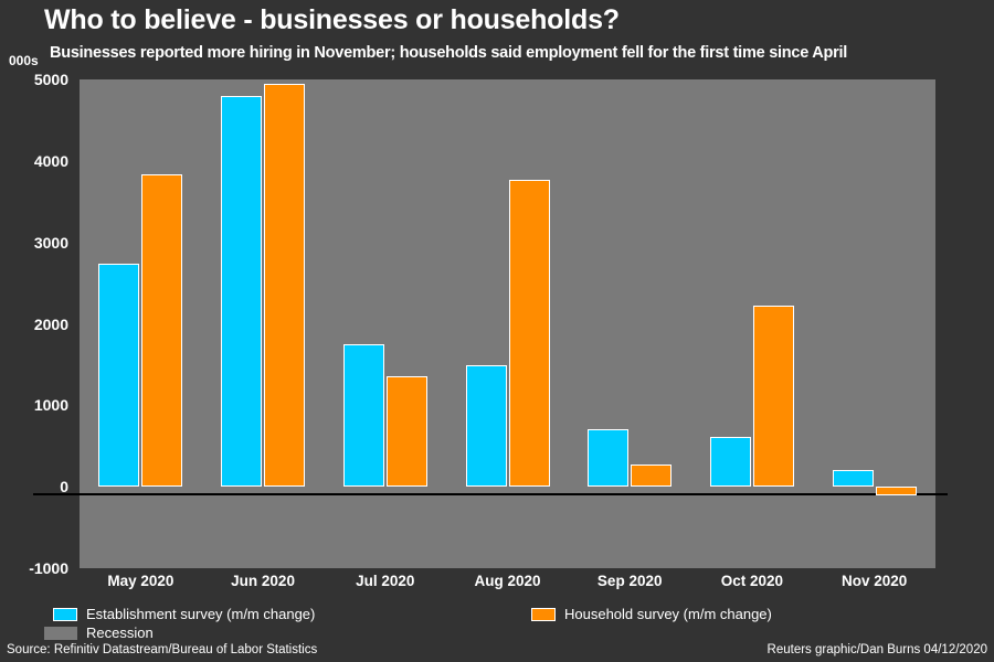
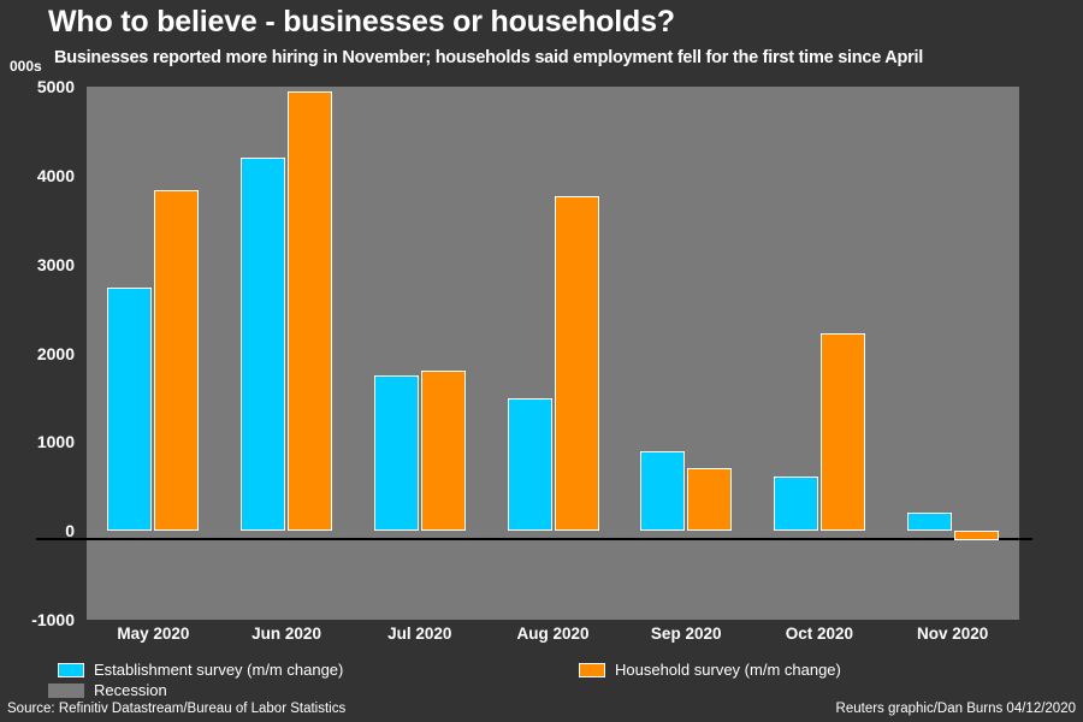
Establishment survey (m/m change)/Jun 2020: 4800 -> 4200
Household survey (m/m change)/Jul 2020: 1400 -> 1800
Establishment survey (m/m change)/Sep 2020: 700 -> 900
Household survey (m/m change)/Sep 2020: 300 -> 700
